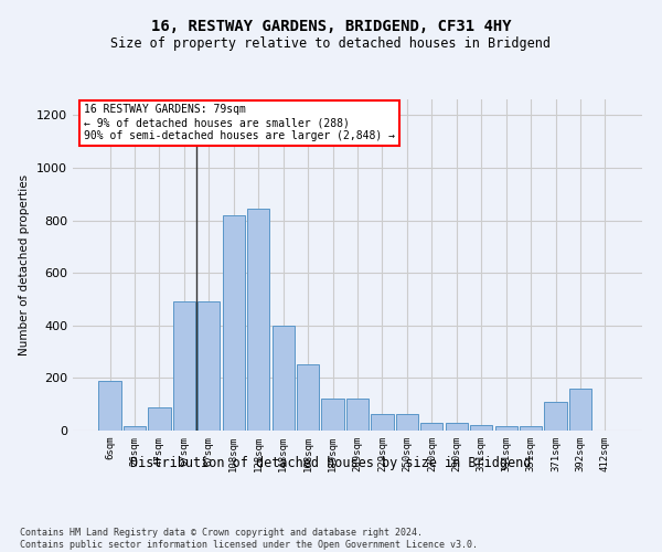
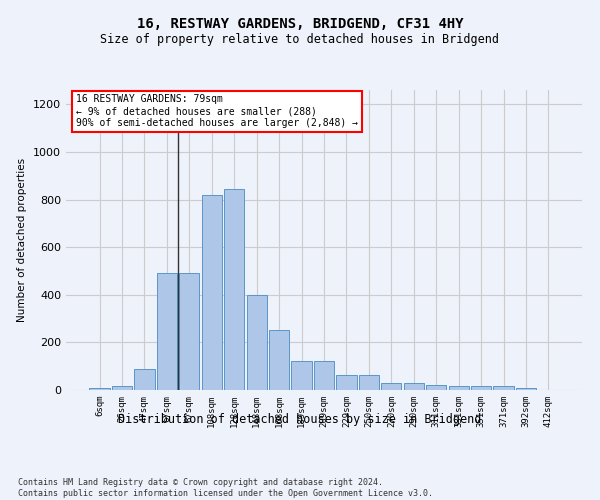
6sqm: 190 -> 10
371sqm: 110 -> 15
392sqm: 160 -> 10
